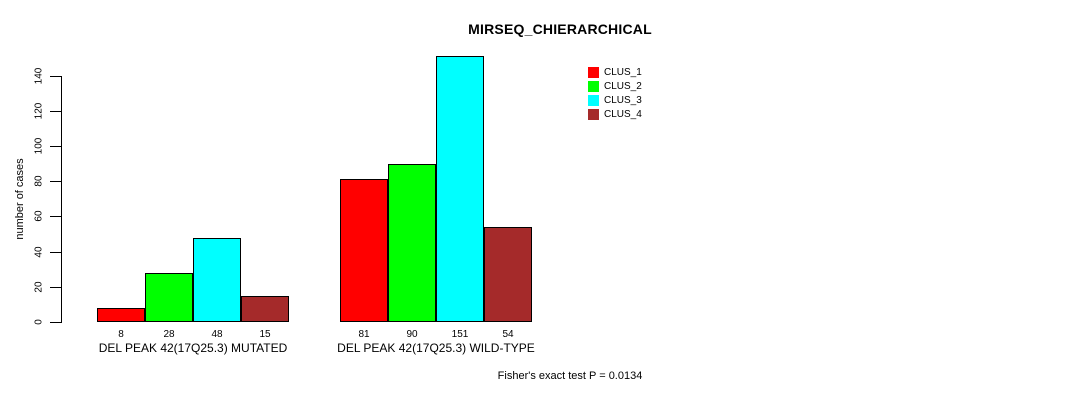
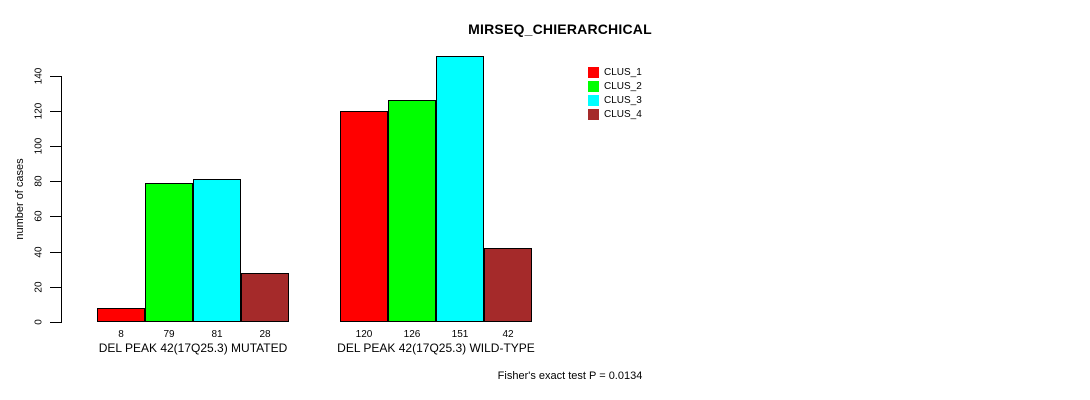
CLUS_2/DEL PEAK 42(17Q25.3) MUTATED: 28 -> 79
CLUS_3/DEL PEAK 42(17Q25.3) MUTATED: 48 -> 81
CLUS_4/DEL PEAK 42(17Q25.3) MUTATED: 15 -> 28
CLUS_1/DEL PEAK 42(17Q25.3) WILD-TYPE: 81 -> 120
CLUS_2/DEL PEAK 42(17Q25.3) WILD-TYPE: 90 -> 126
CLUS_4/DEL PEAK 42(17Q25.3) WILD-TYPE: 54 -> 42
